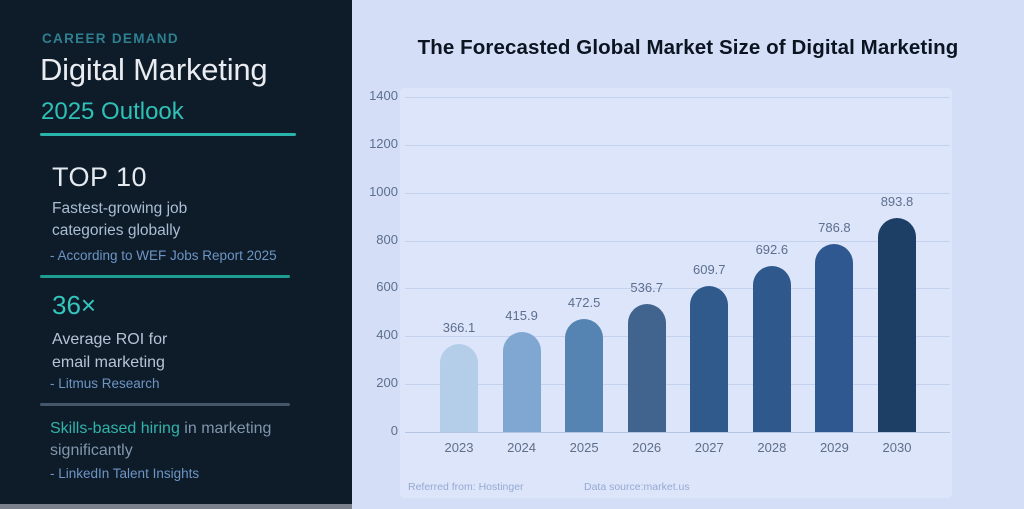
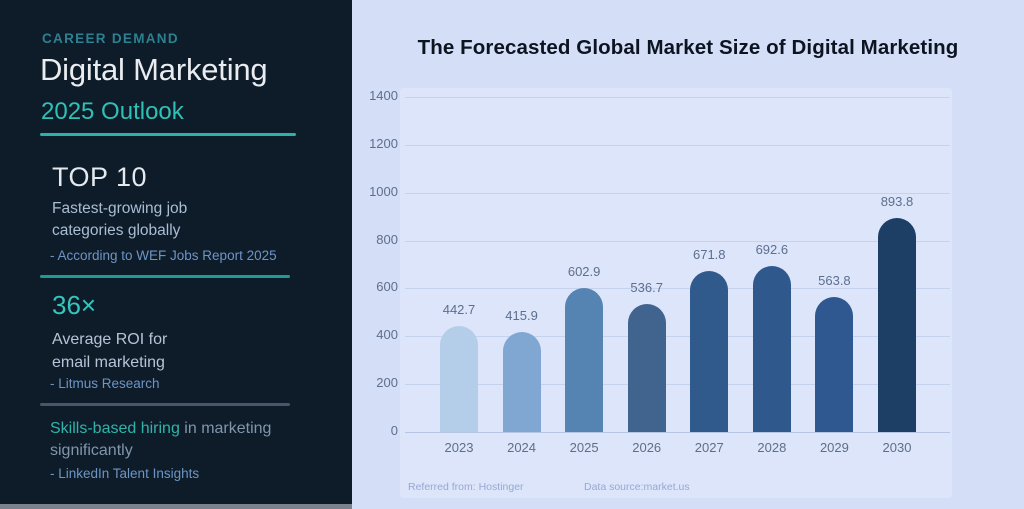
2023: 366.1 -> 442.7
2025: 472.5 -> 602.9
2027: 609.7 -> 671.8
2029: 786.8 -> 563.8
